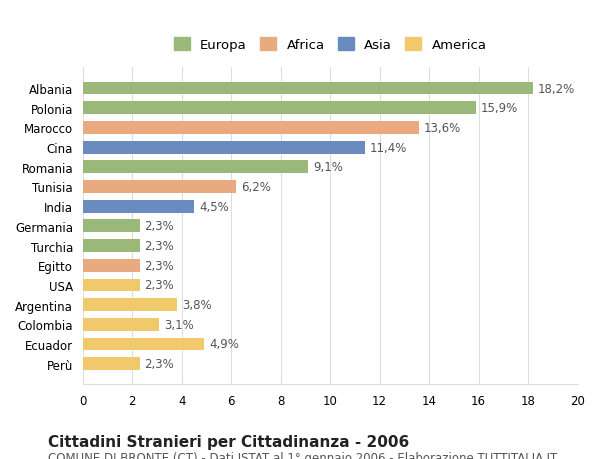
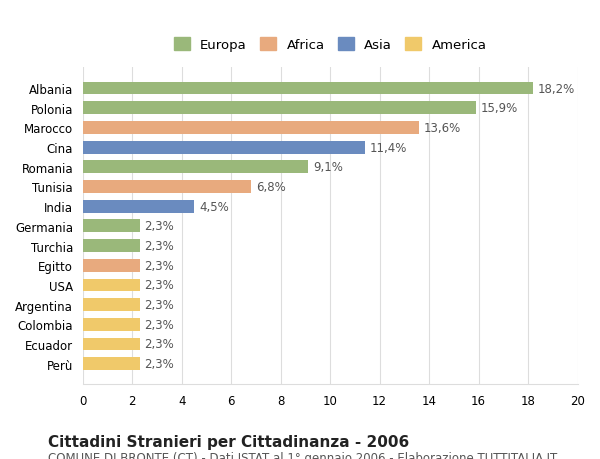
Tunisia: 6,2% -> 6,8%
Argentina: 3,8% -> 2,3%
Colombia: 3,1% -> 2,3%
Ecuador: 4,9% -> 2,3%
